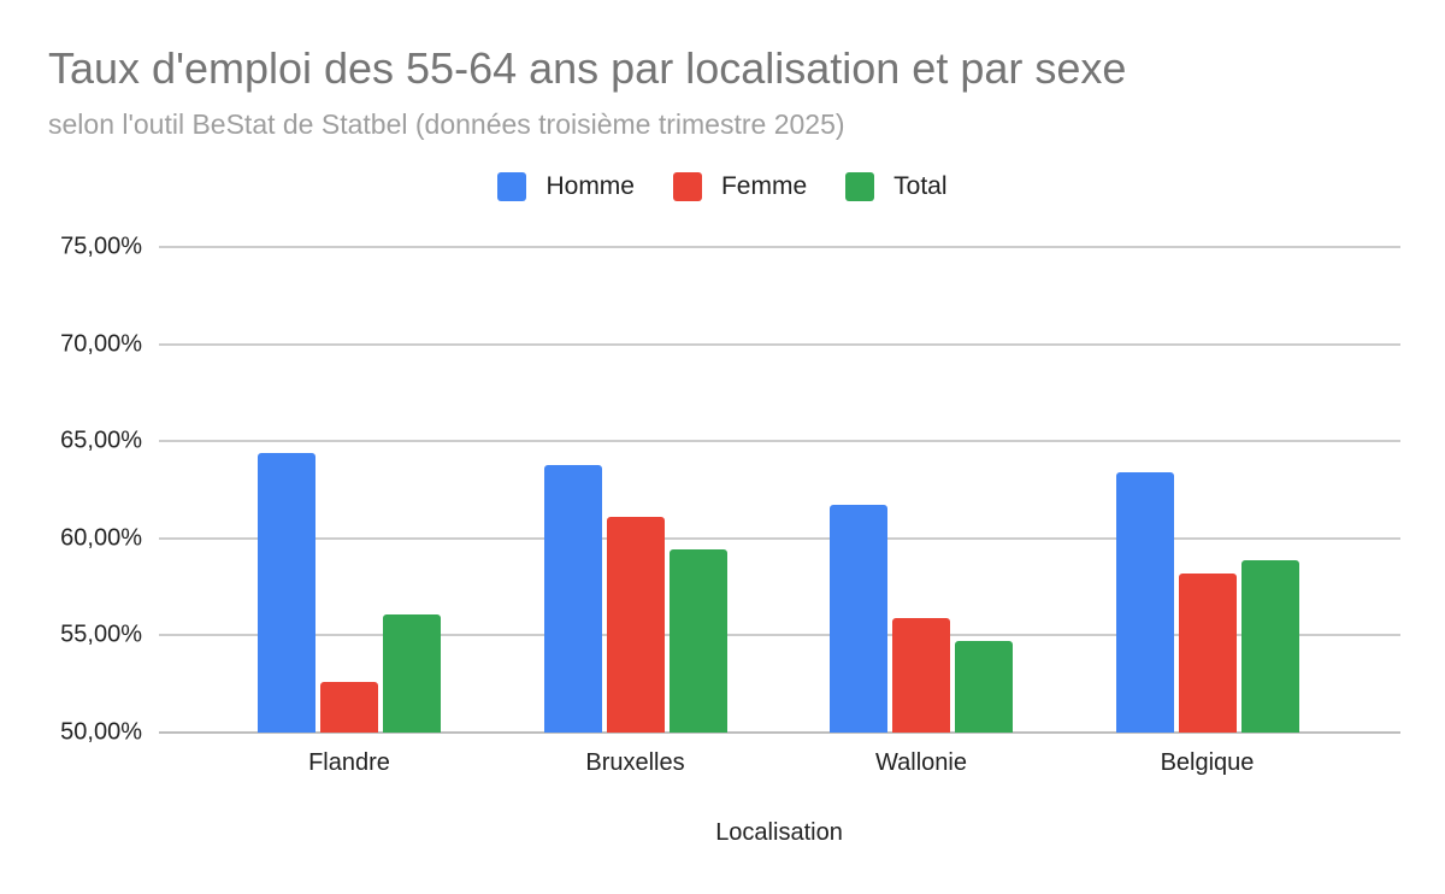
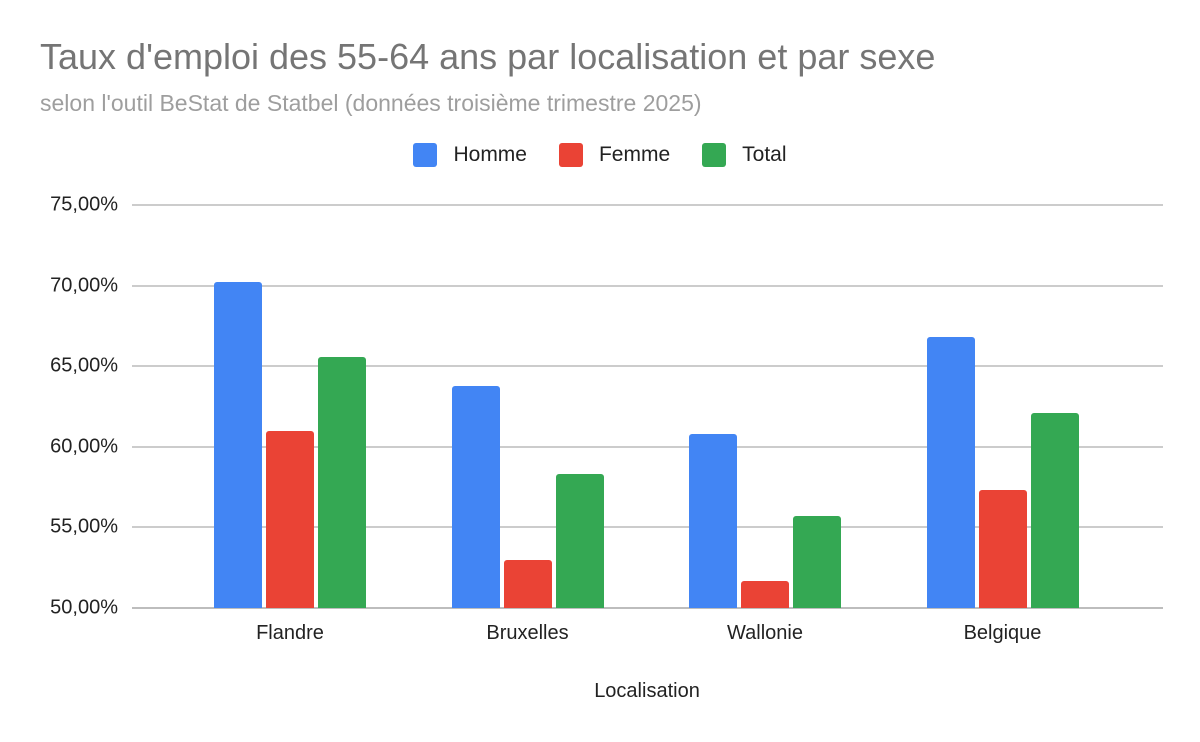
Homme/Flandre: 64,4% -> 70,2%
Femme/Flandre: 52,6% -> 61,0%
Total/Flandre: 56,1% -> 65,6%
Femme/Bruxelles: 61,1% -> 53,0%
Total/Bruxelles: 59,4% -> 58,3%
Homme/Wallonie: 61,7% -> 60,8%
Femme/Wallonie: 55,9% -> 51,7%
Total/Wallonie: 54,7% -> 55,7%
Homme/Belgique: 63,4% -> 66,8%
Femme/Belgique: 58,2% -> 57,3%
Total/Belgique: 58,9% -> 62,1%
